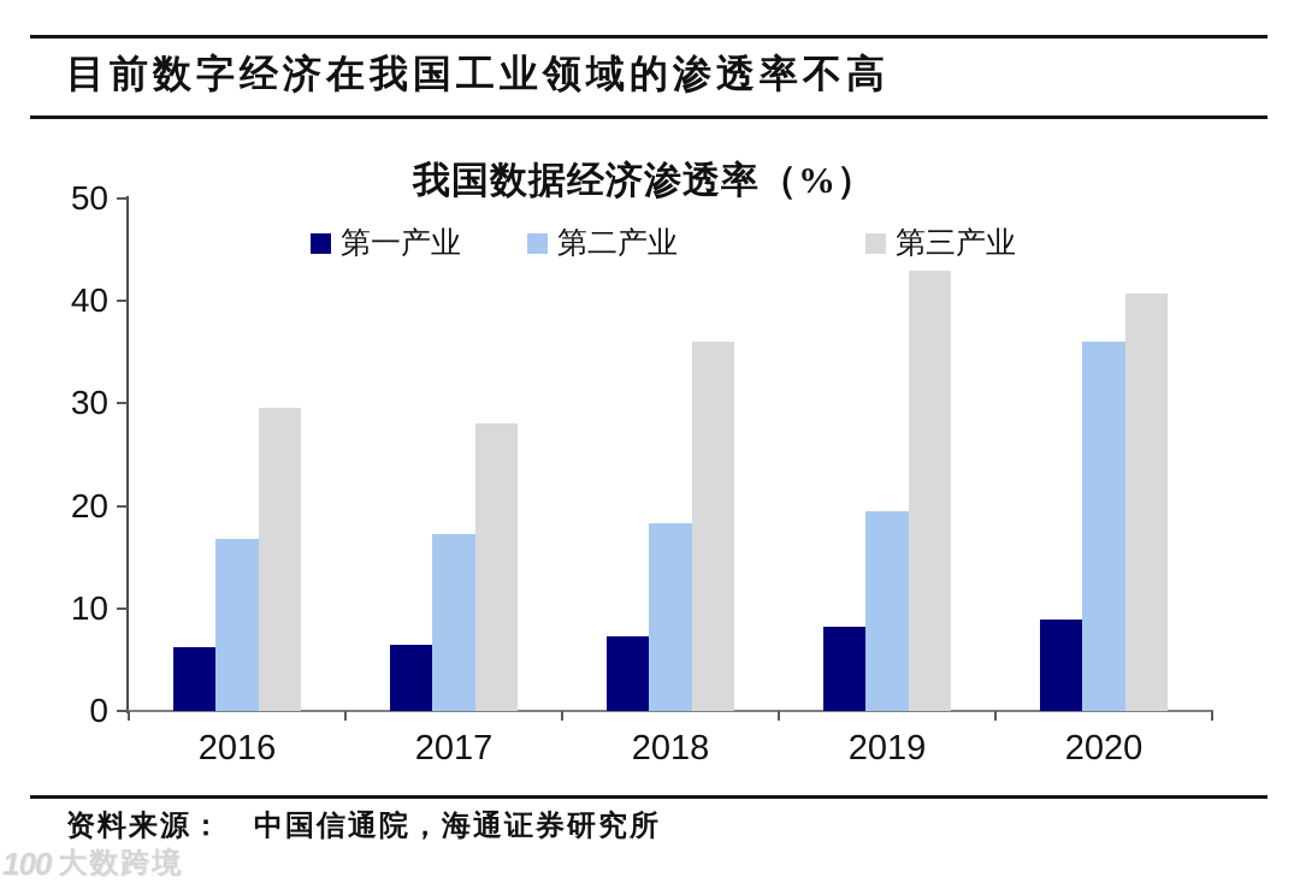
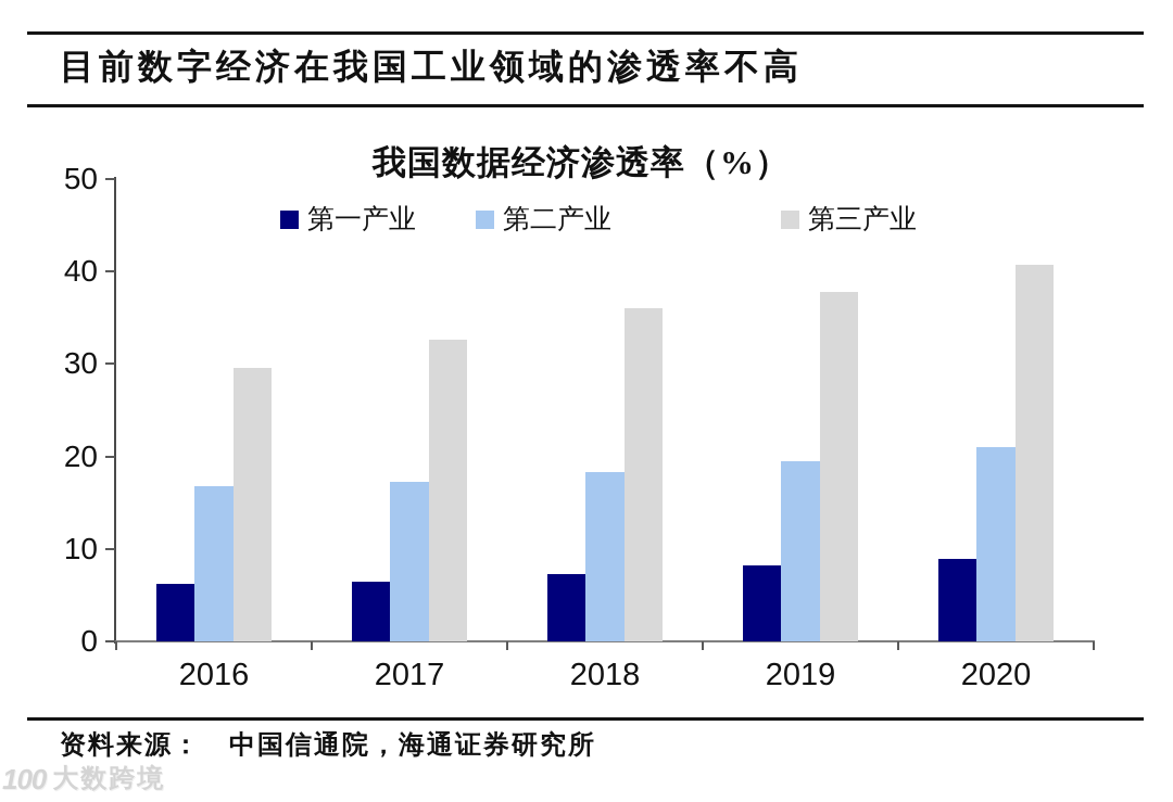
第三产业/2017: 28 -> 33
第三产业/2019: 43 -> 38
第二产业/2020: 36 -> 21
